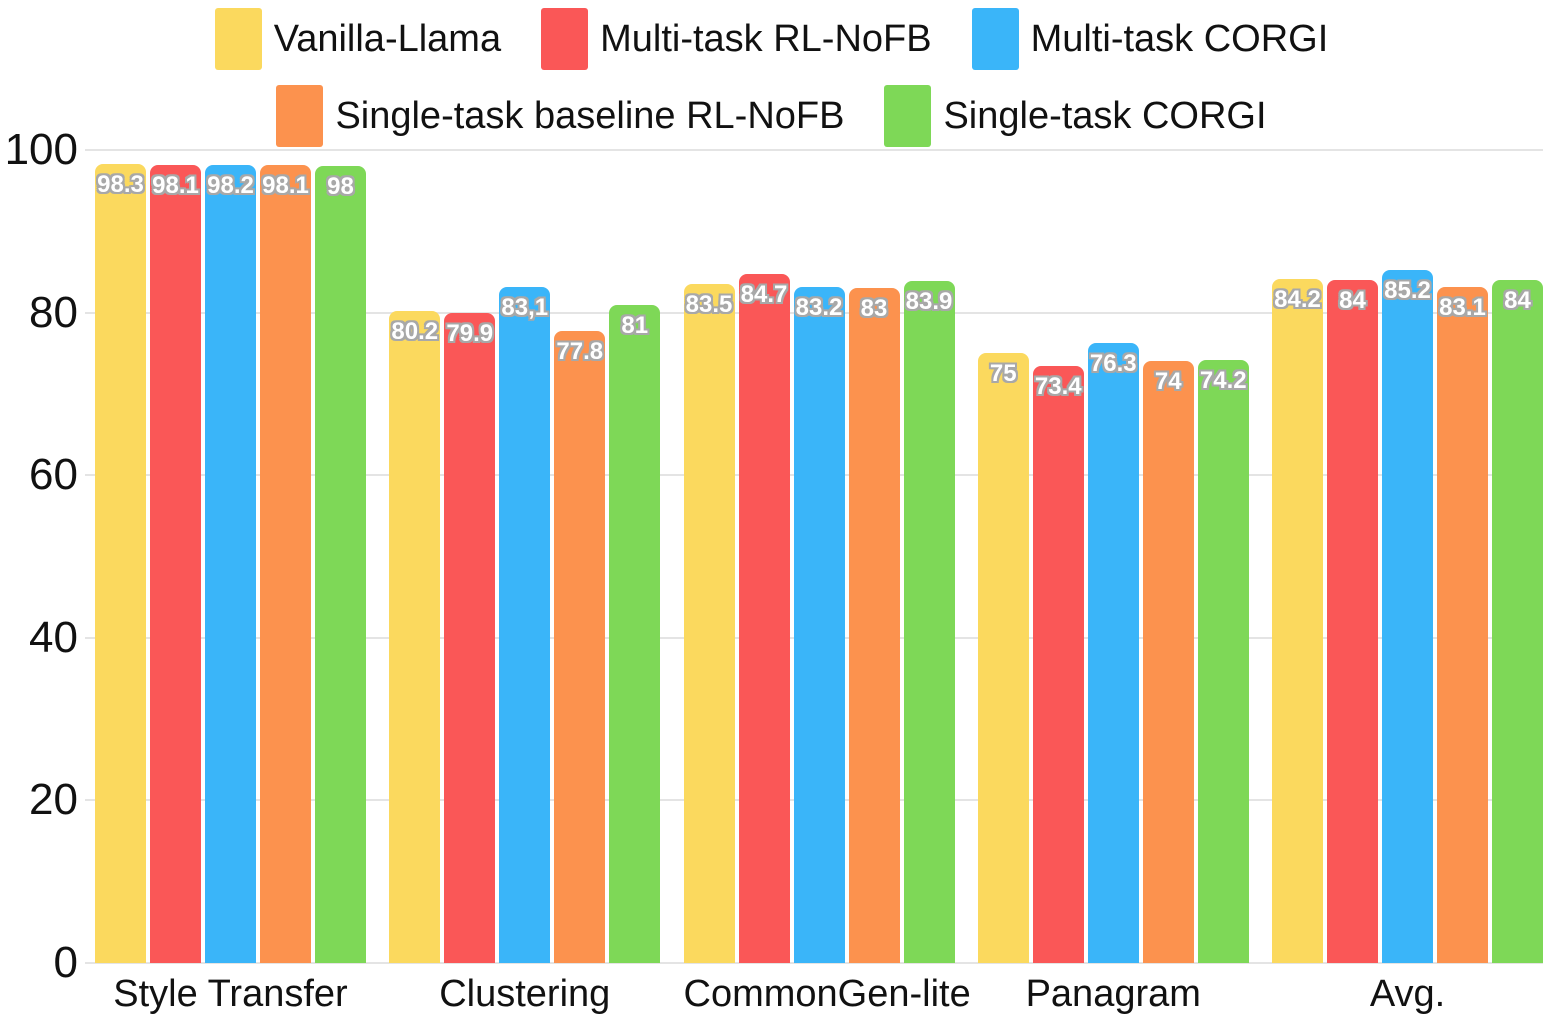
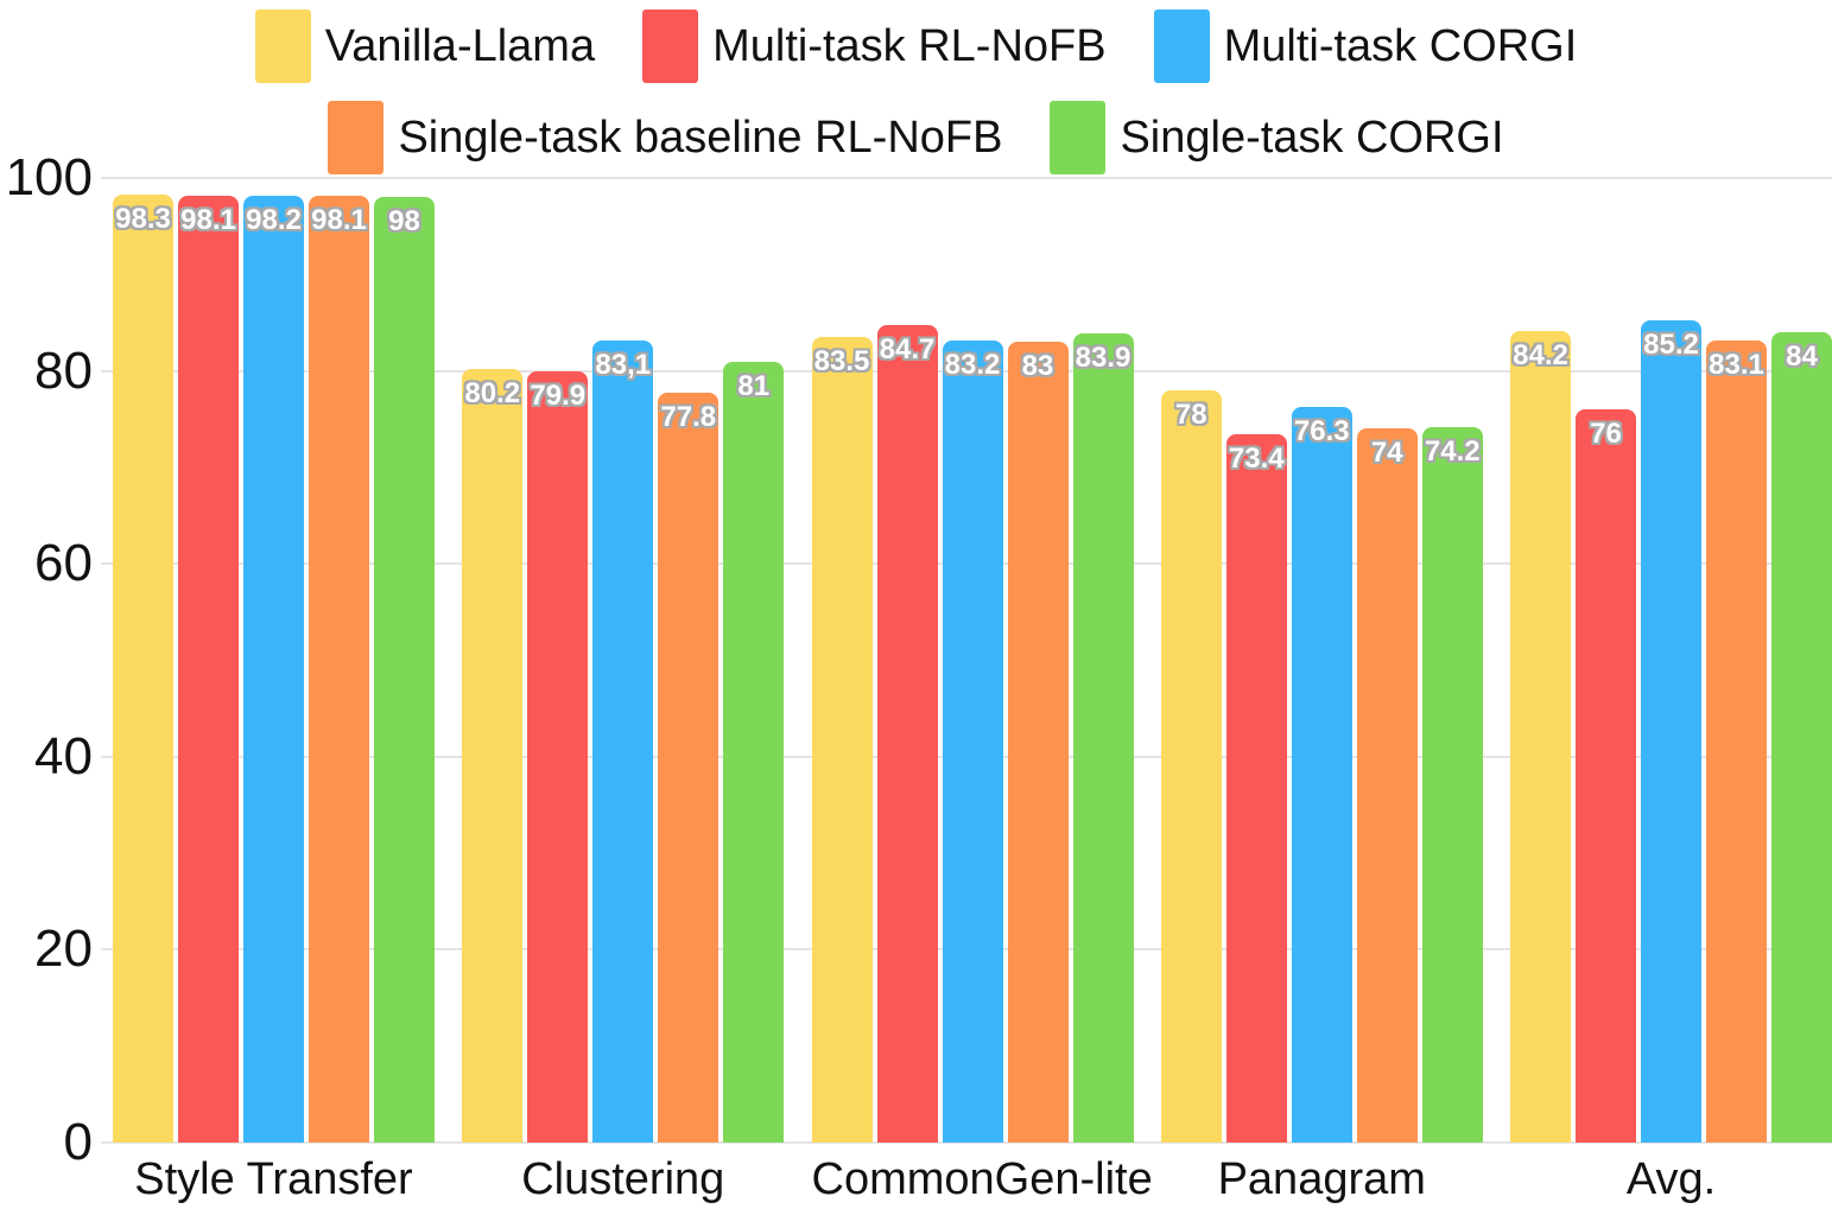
Vanilla-Llama/Panagram: 75 -> 78
Multi-task RL-NoFB/Avg.: 84 -> 76
